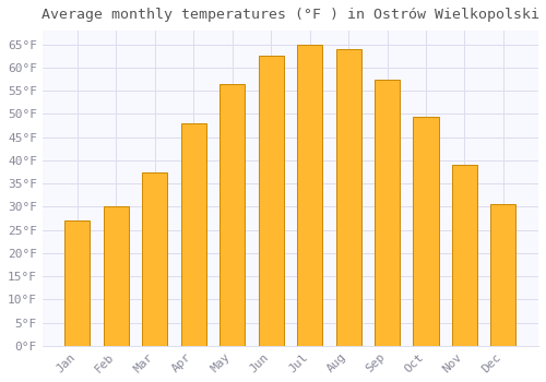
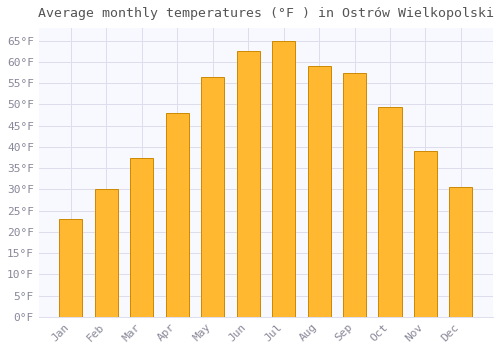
Jan: 27.0°F -> 23.0°F
Aug: 64.0°F -> 59.0°F
